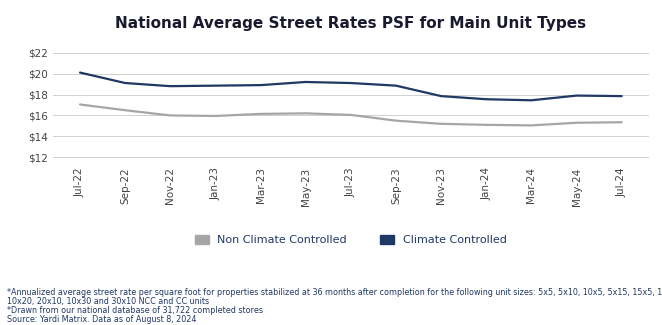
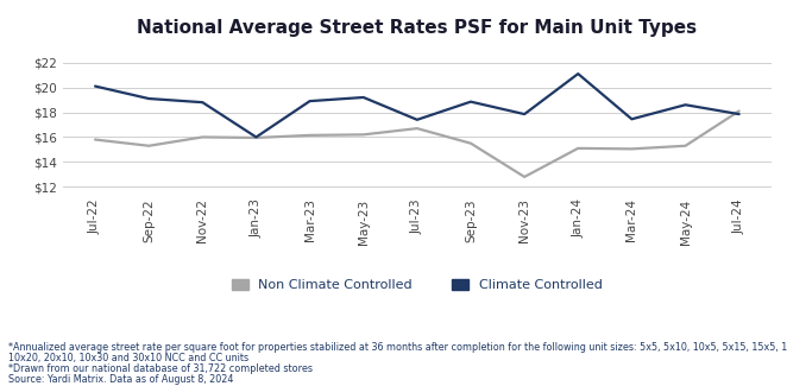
Non Climate Controlled/Jul-22: $17.1 -> $15.8
Non Climate Controlled/Sep-22: $16.5 -> $15.3
Climate Controlled/Jan-23: $18.9 -> $16.0
Climate Controlled/Jul-23: $19.1 -> $17.4
Non Climate Controlled/Jul-23: $16.1 -> $16.7
Non Climate Controlled/Nov-23: $15.2 -> $12.8
Climate Controlled/Jan-24: $17.6 -> $21.1
Climate Controlled/May-24: $17.9 -> $18.6
Non Climate Controlled/Jul-24: $15.3 -> $18.1
